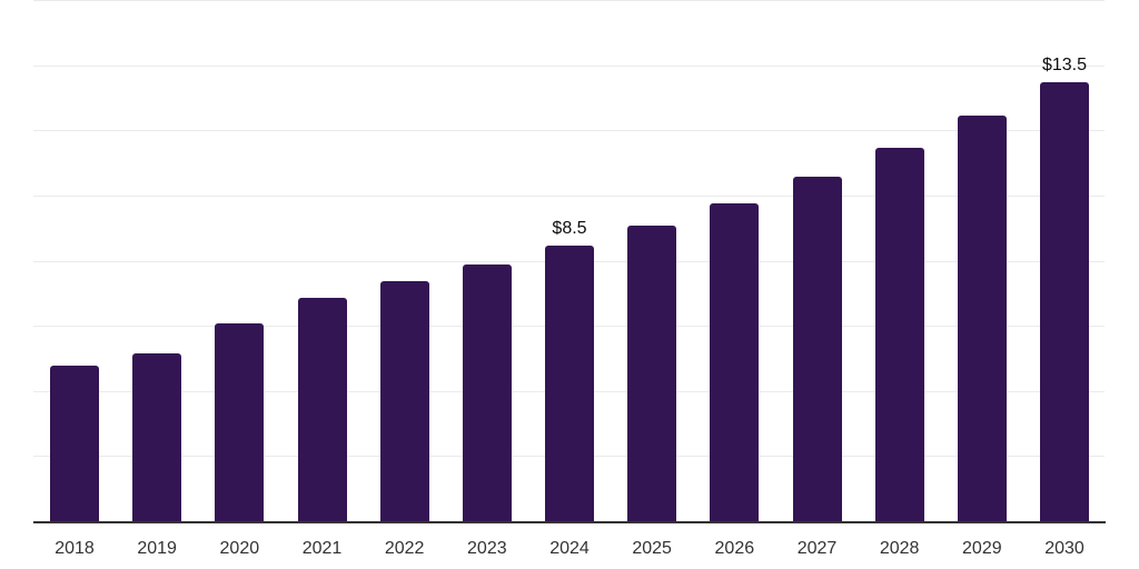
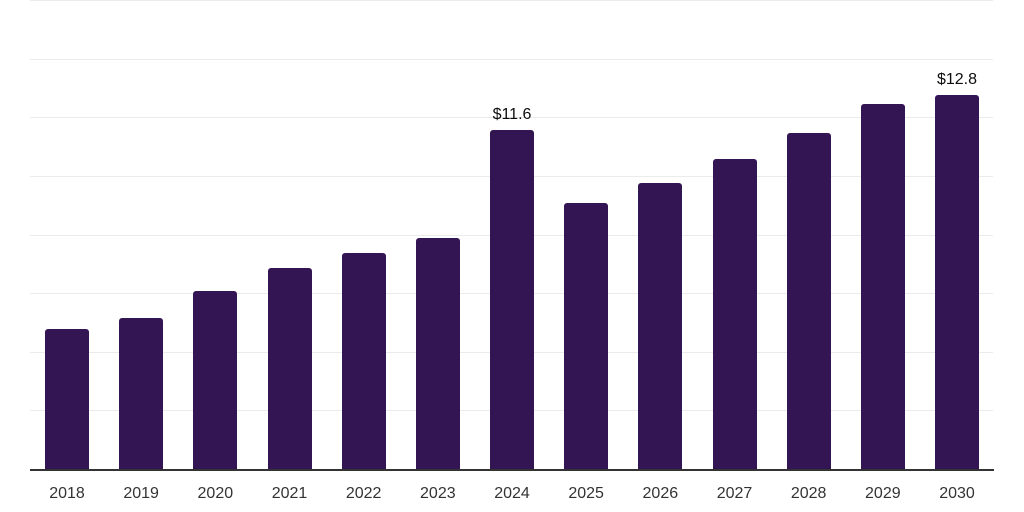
2024: $8.5 -> $11.6
2030: $13.5 -> $12.8
